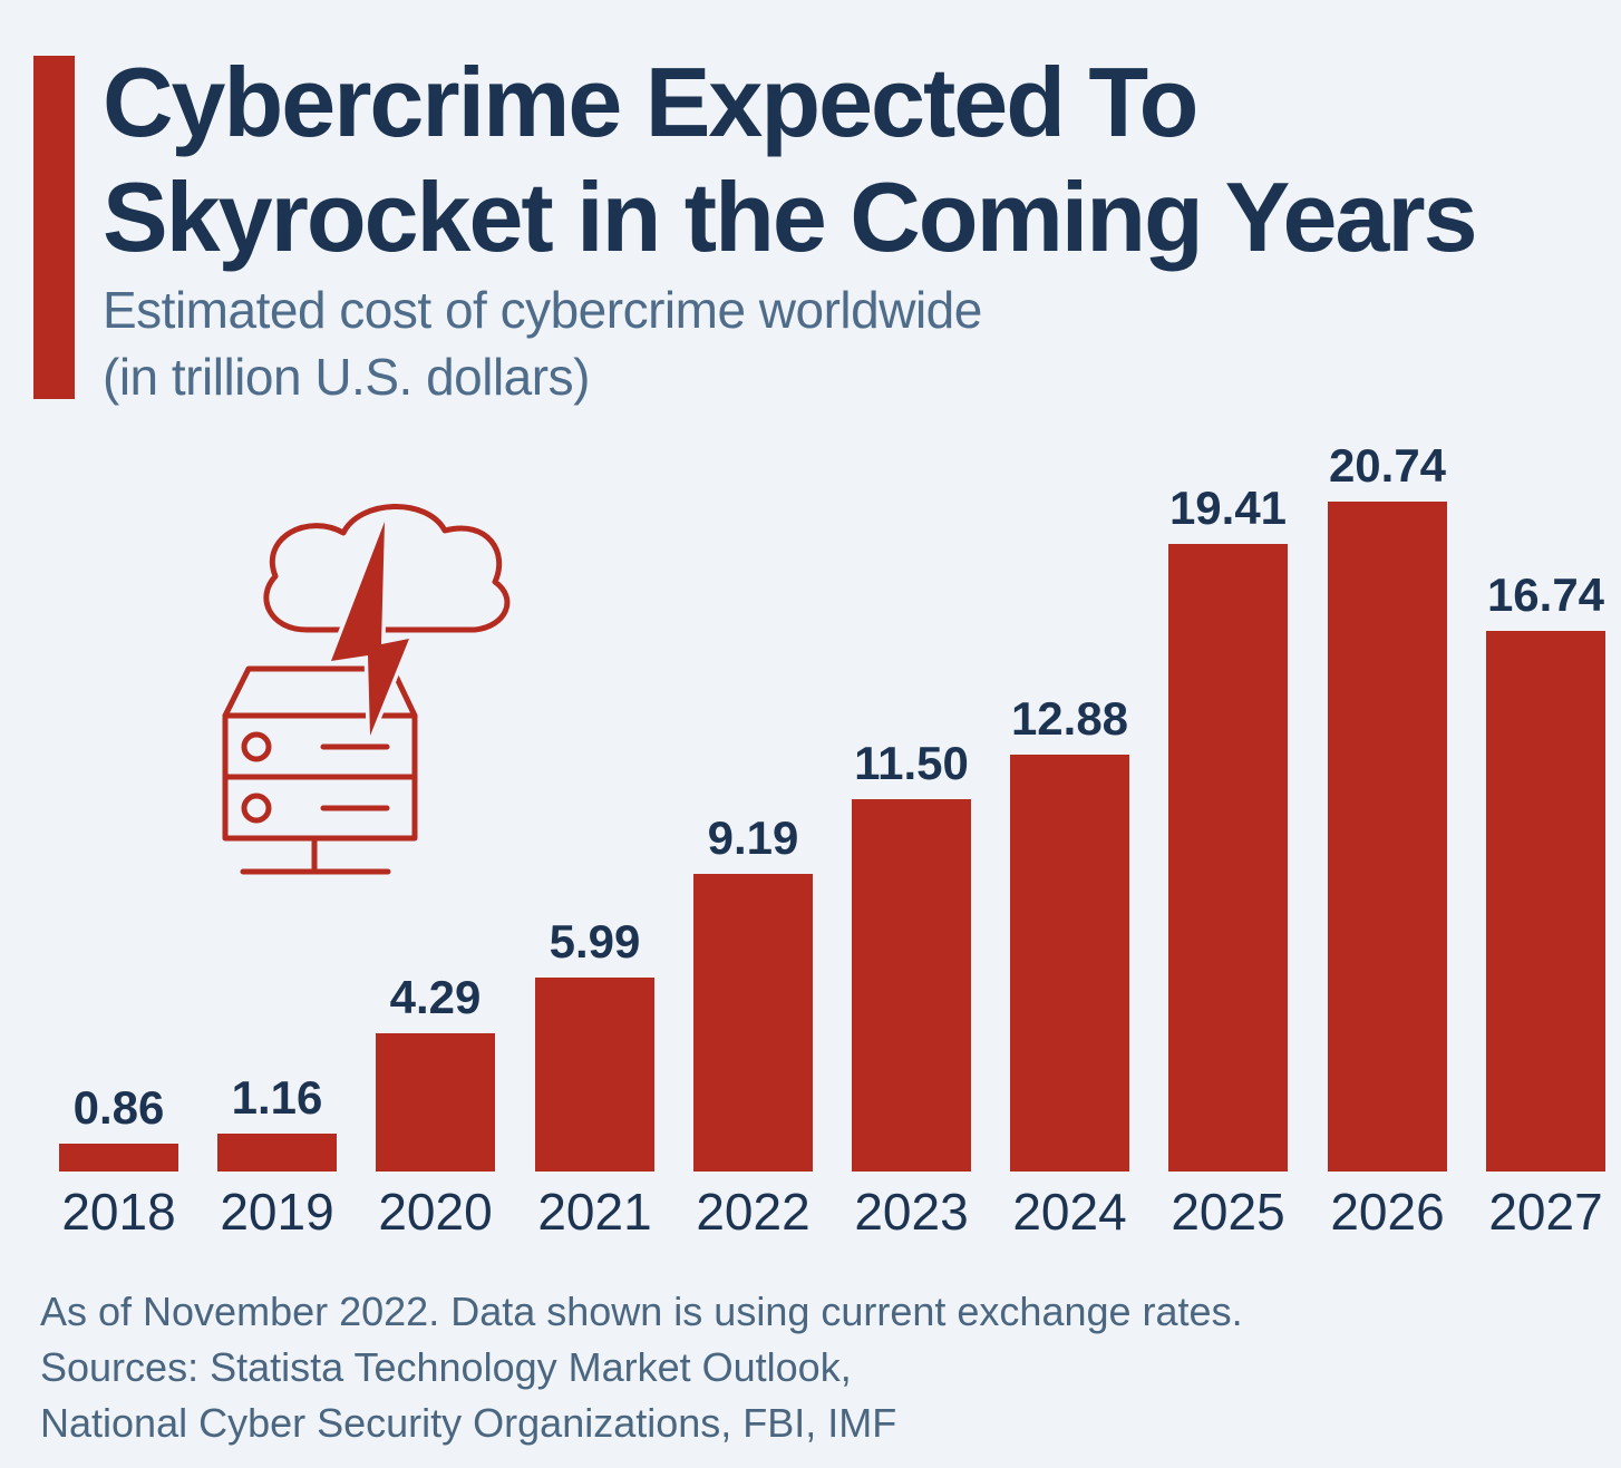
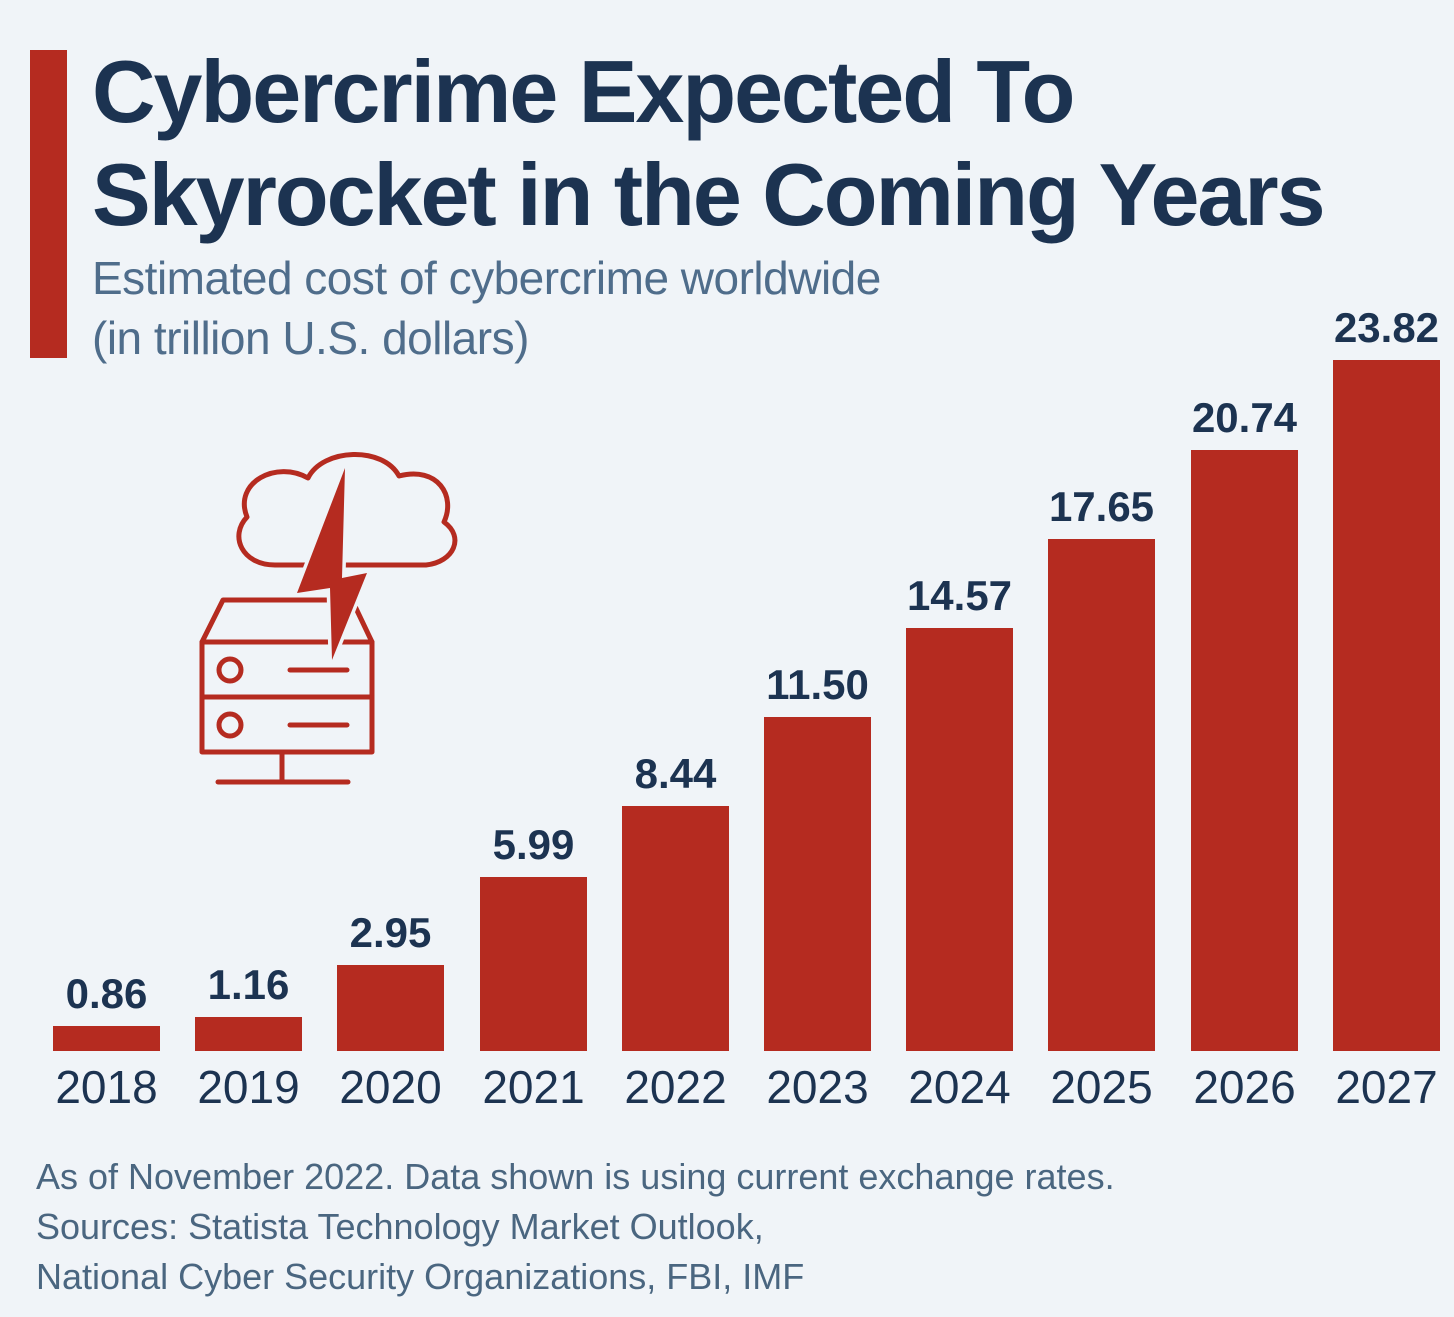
2020: 4.29 -> 2.95
2022: 9.19 -> 8.44
2024: 12.88 -> 14.57
2025: 19.41 -> 17.65
2027: 16.74 -> 23.82
